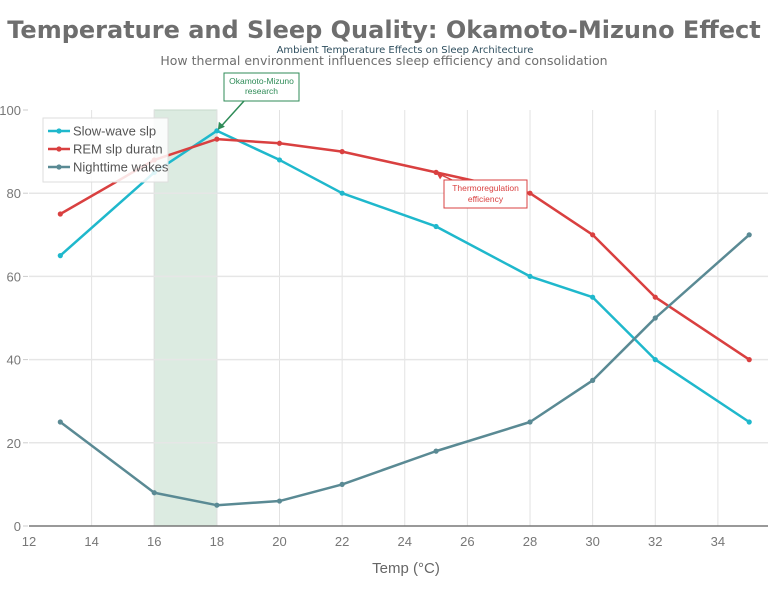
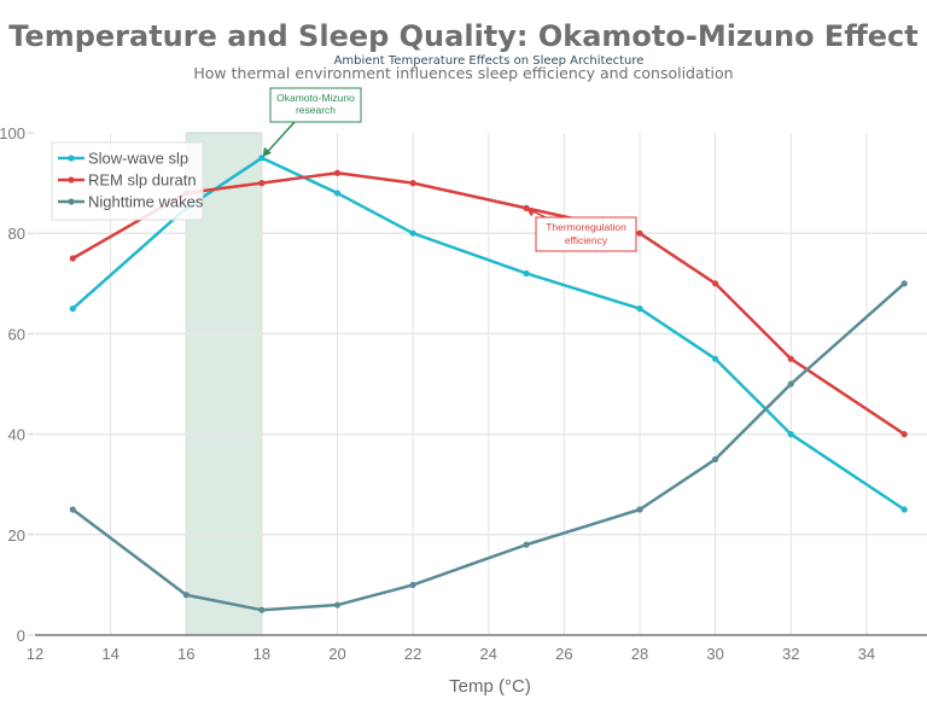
REM slp duratn/18: 93 -> 90
Slow-wave slp/28: 60 -> 65
